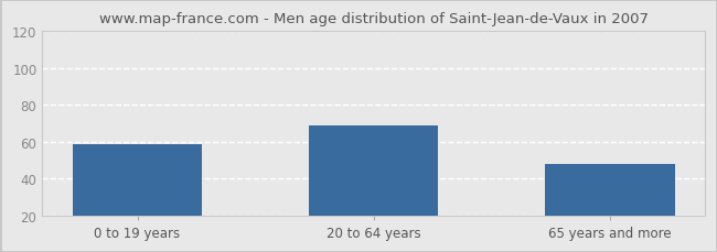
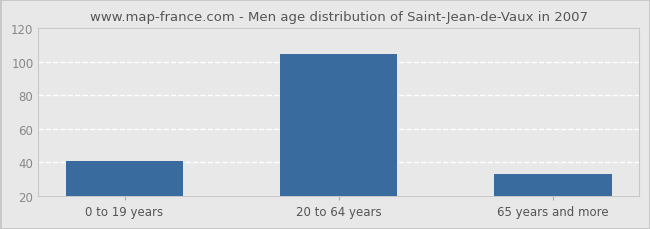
0 to 19 years: 59 -> 41
20 to 64 years: 69 -> 105
65 years and more: 48 -> 33
